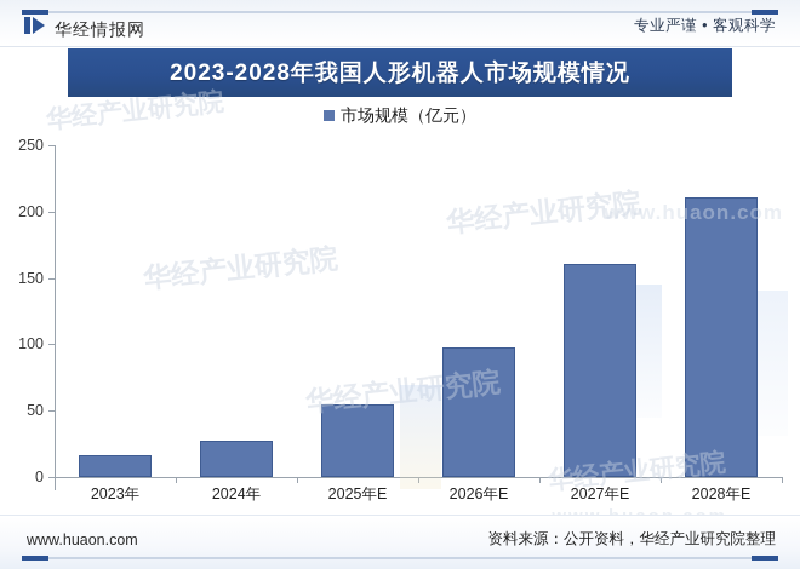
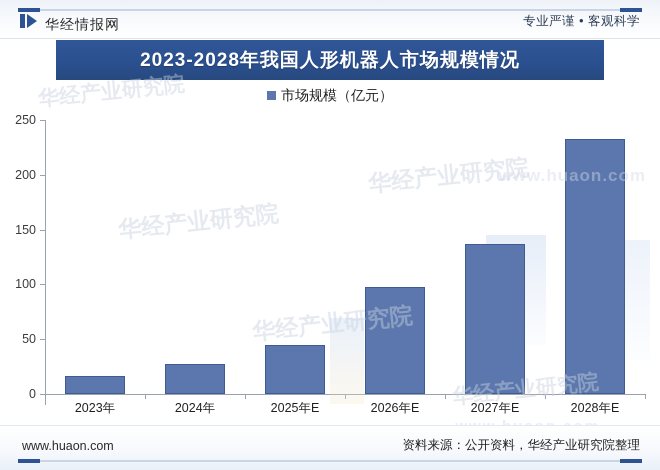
2025年E: 55 -> 45
2027年E: 161 -> 137
2028年E: 211 -> 233
